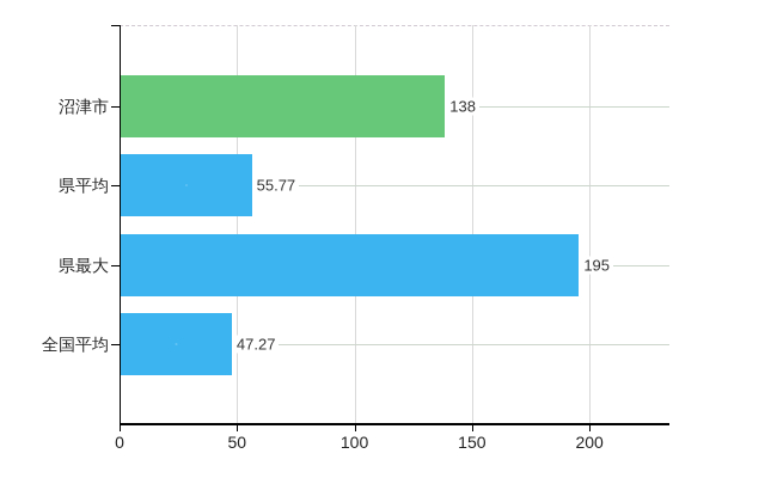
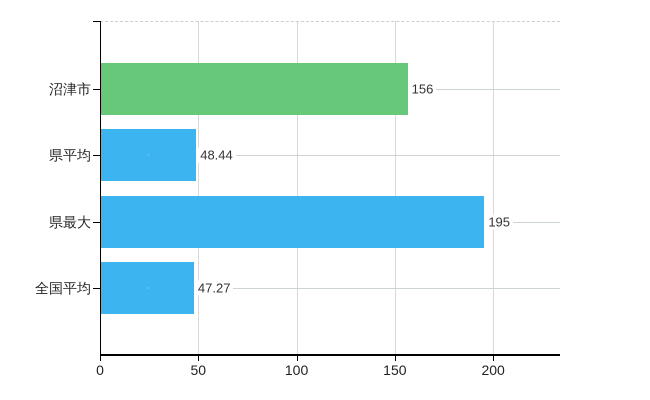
沼津市: 138 -> 156
県平均: 55.77 -> 48.44
